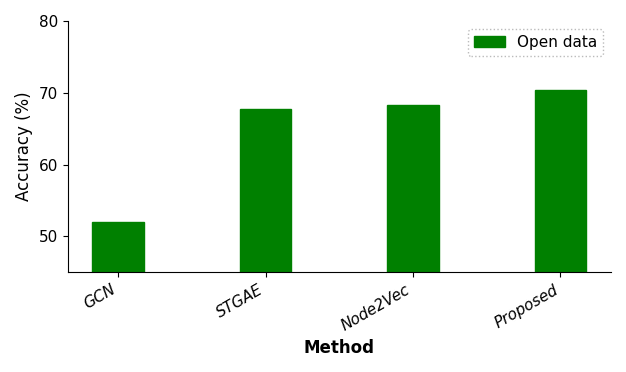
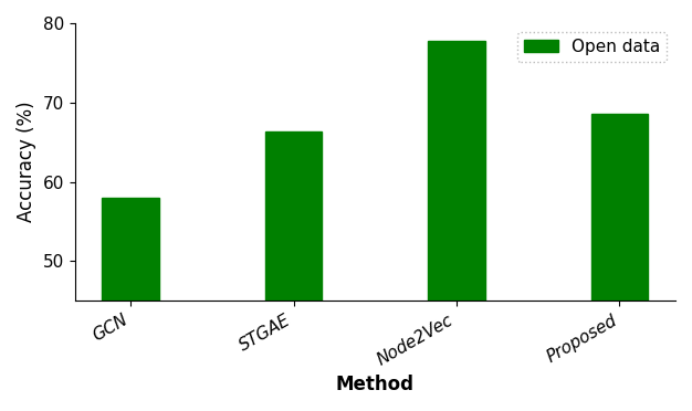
GCN: 52.0 -> 58.0
STGAE: 67.7 -> 66.4
Node2Vec: 68.3 -> 77.8
Proposed: 70.4 -> 68.6
